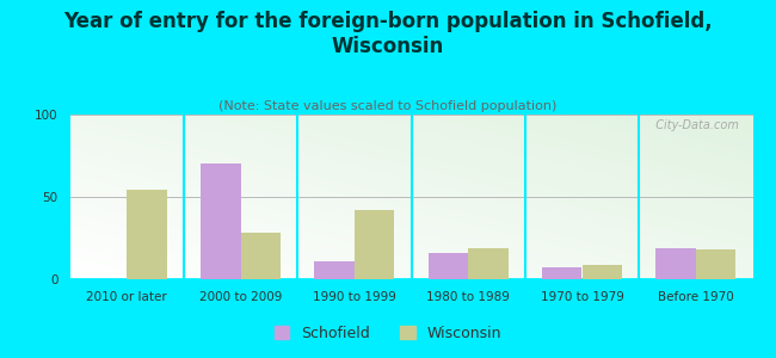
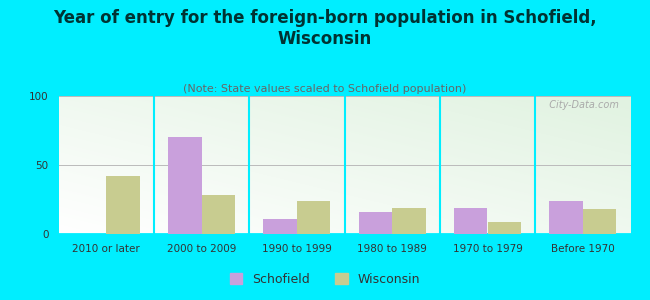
Wisconsin/2010 or later: 54 -> 42
Wisconsin/1990 to 1999: 42 -> 24
Schofield/1970 to 1979: 7 -> 19
Schofield/Before 1970: 19 -> 24
